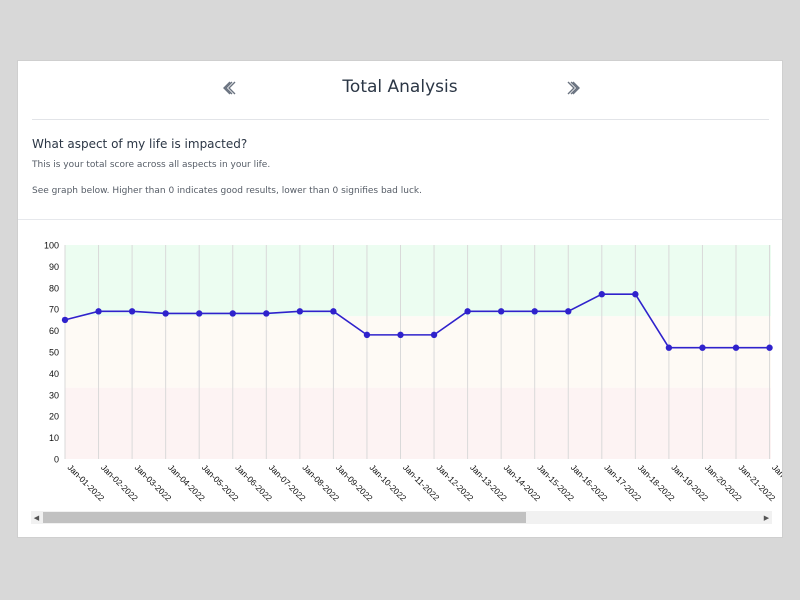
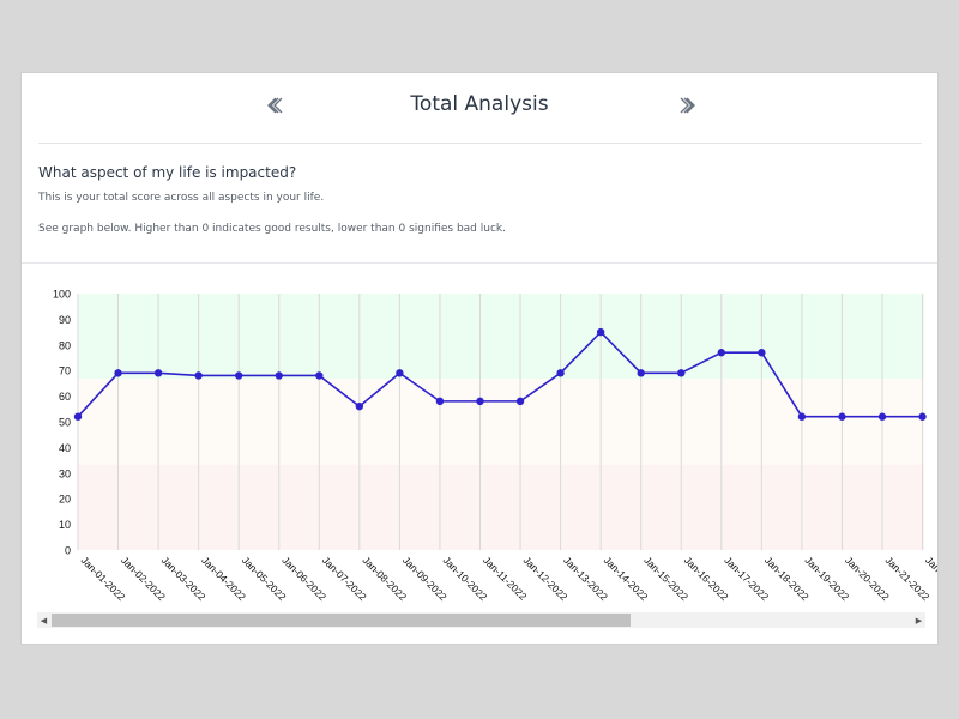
Jan-01-2022: 65 -> 52
Jan-08-2022: 69 -> 56
Jan-14-2022: 69 -> 85
